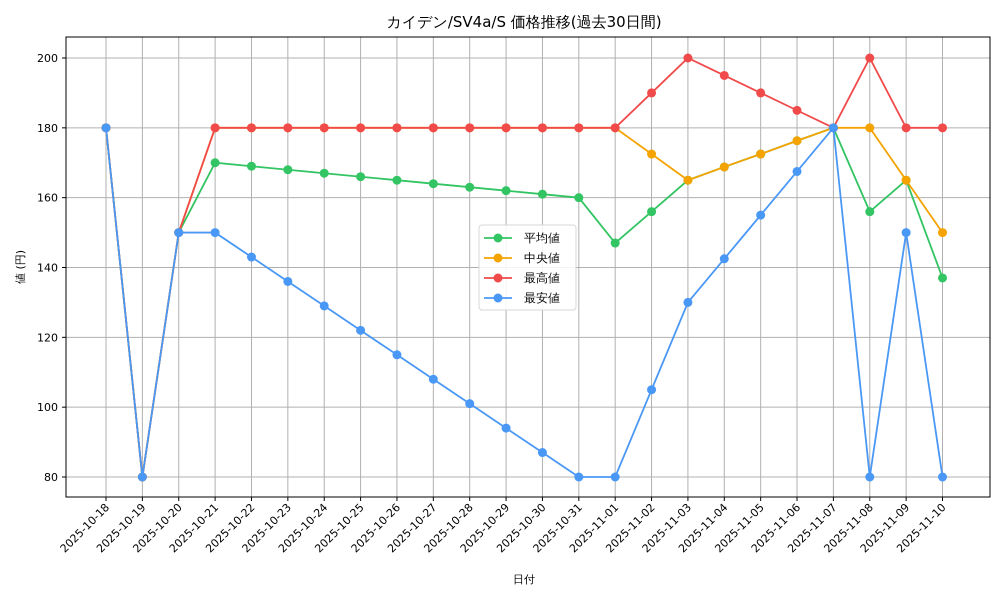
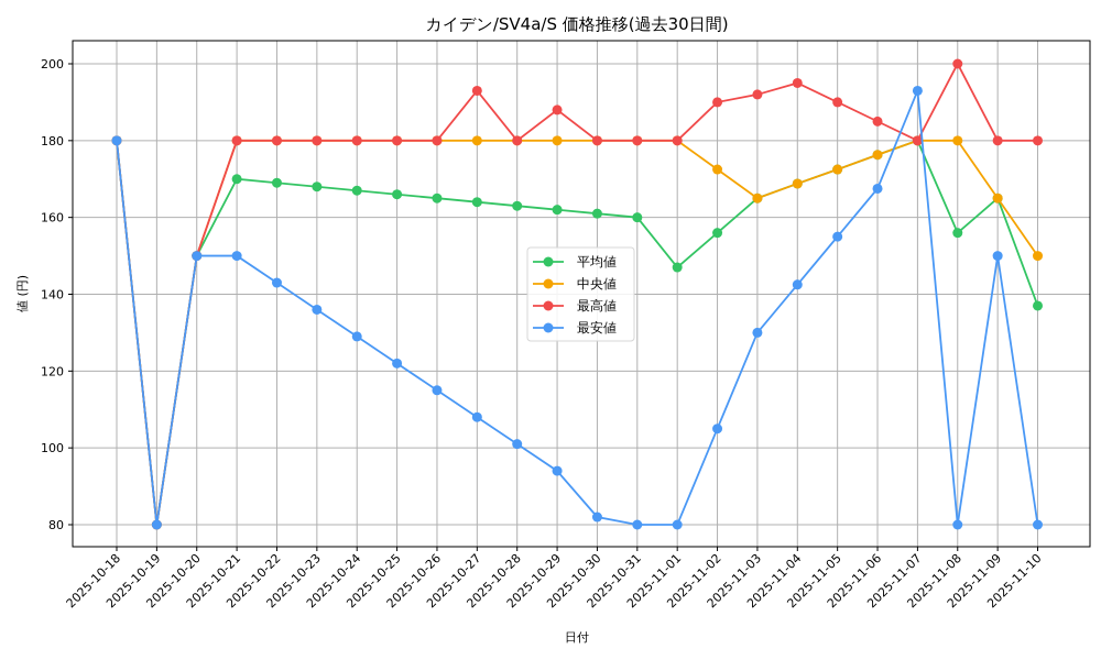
最高値/2025-10-27: 180 -> 193
最高値/2025-10-29: 180 -> 188
最安値/2025-10-30: 87 -> 82
最高値/2025-11-03: 200 -> 192
最安値/2025-11-07: 180 -> 193
